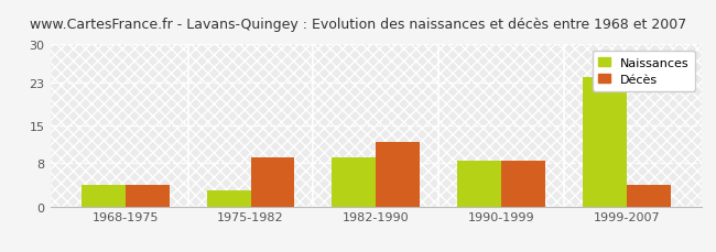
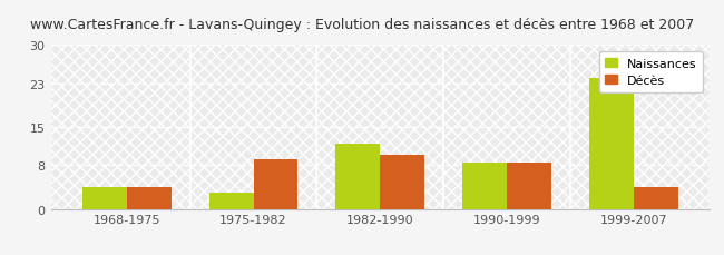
Naissances/1982-1990: 9.0 -> 12.0
Décès/1982-1990: 12.0 -> 10.0
